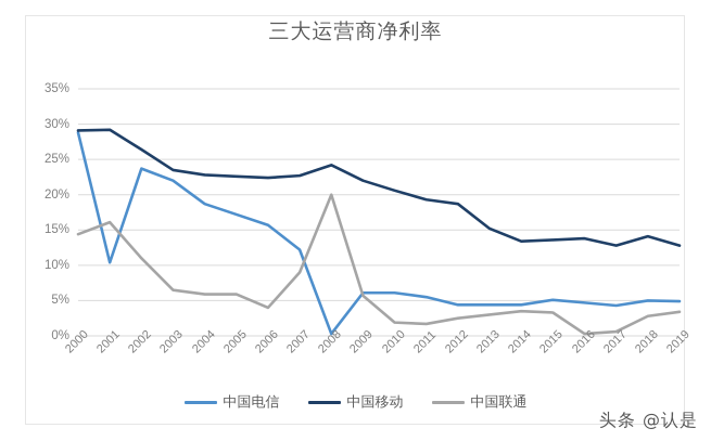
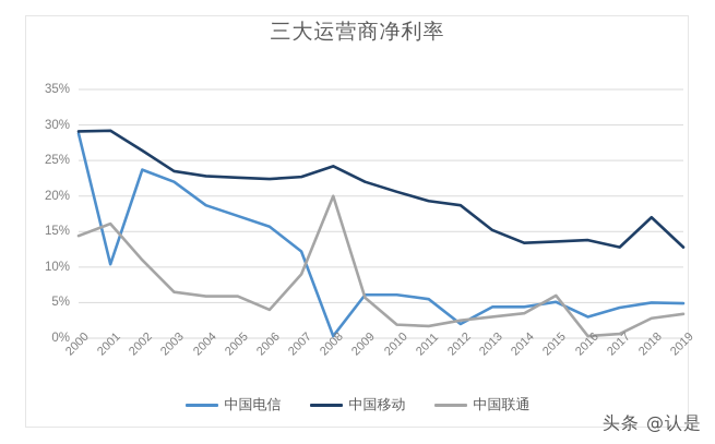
中国电信/2012: 4% -> 2%
中国联通/2015: 3% -> 6%
中国电信/2016: 5% -> 3%
中国移动/2018: 14% -> 17%
